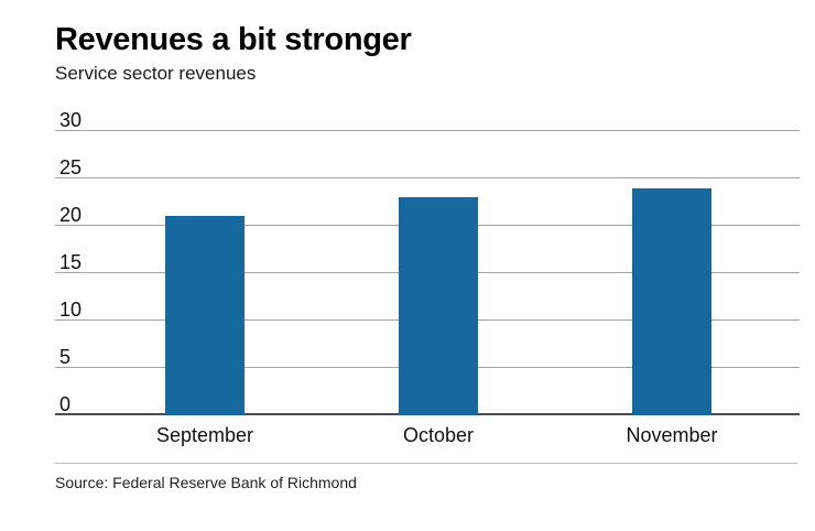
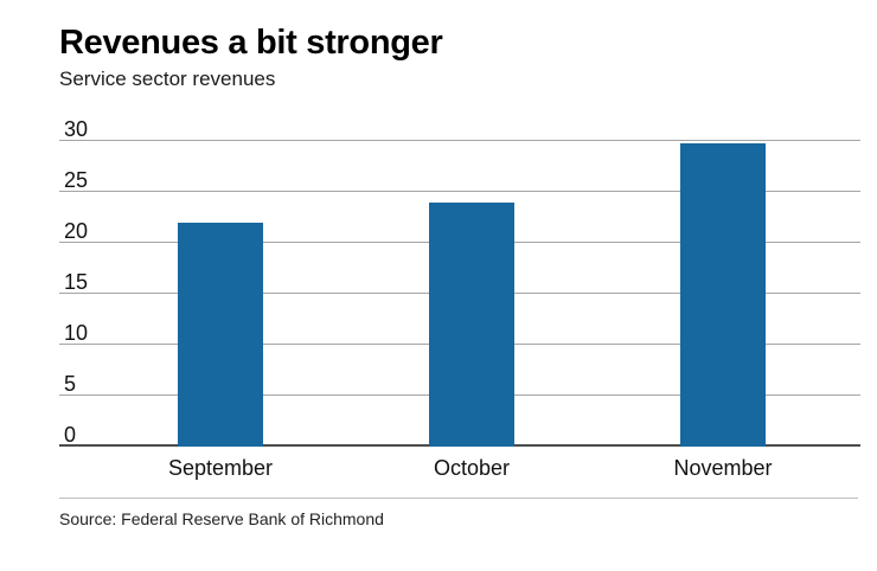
September: 21 -> 22
October: 23 -> 24
November: 24 -> 30
